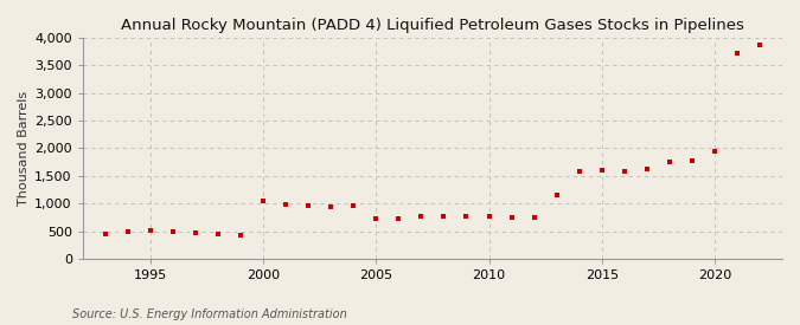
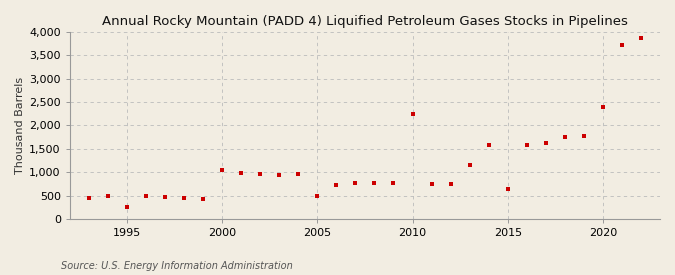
1995: 510 -> 250
2005: 730 -> 500
2010: 760 -> 2,250
2015: 1,600 -> 650
2020: 1,950 -> 2,400
